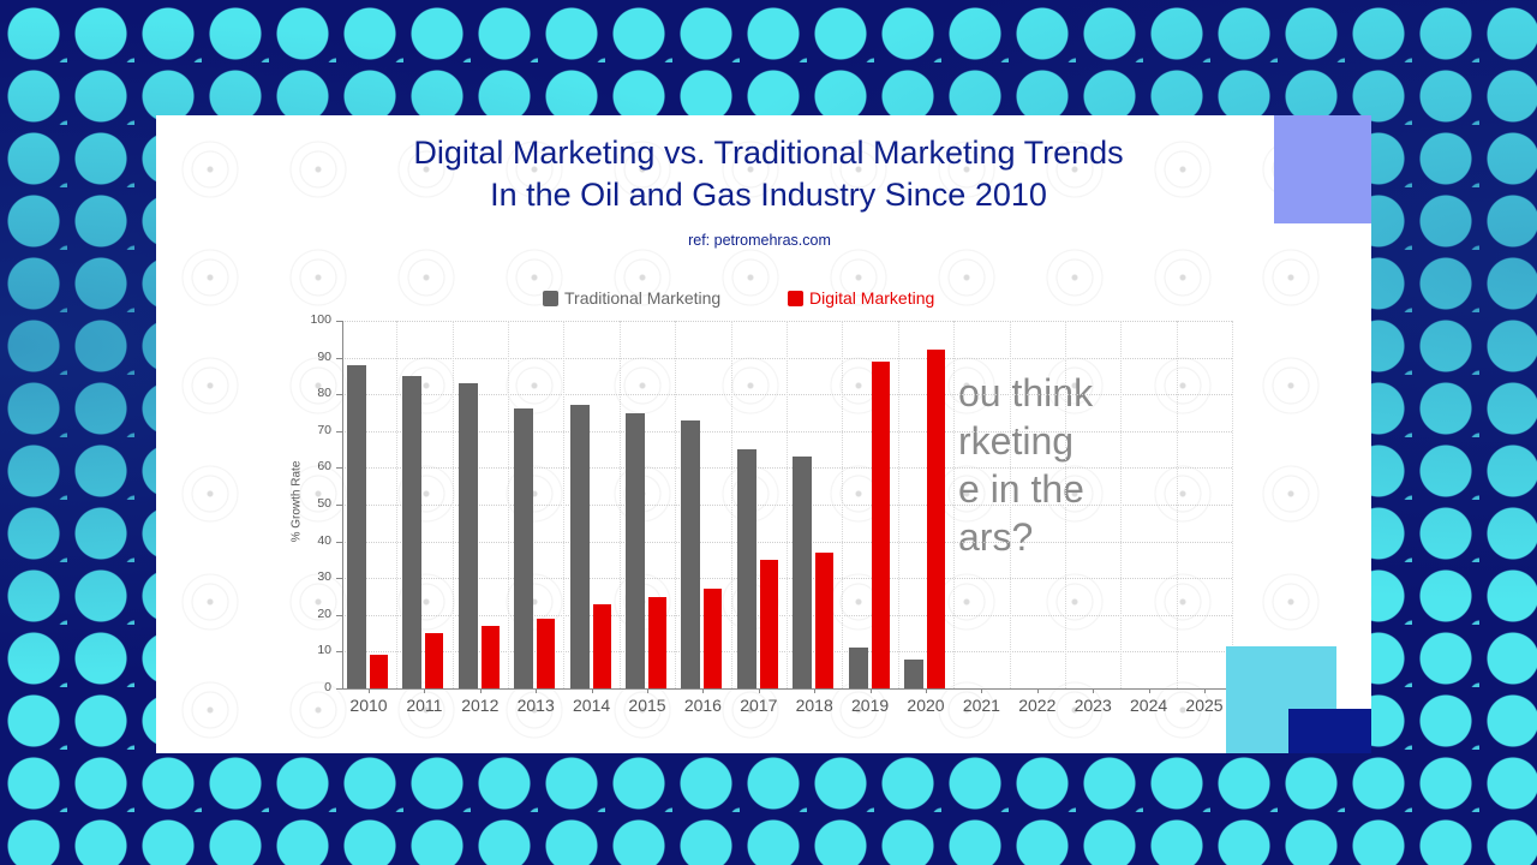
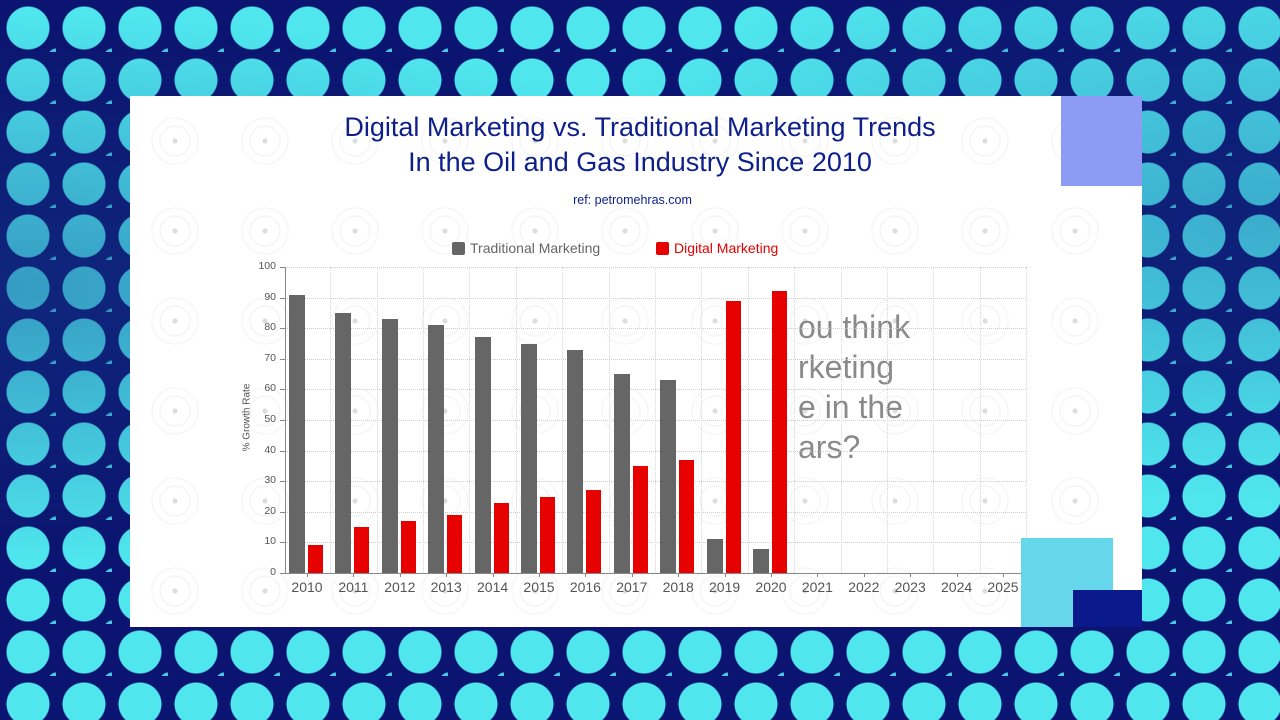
Traditional Marketing/2010: 88 -> 91
Traditional Marketing/2013: 76 -> 81
